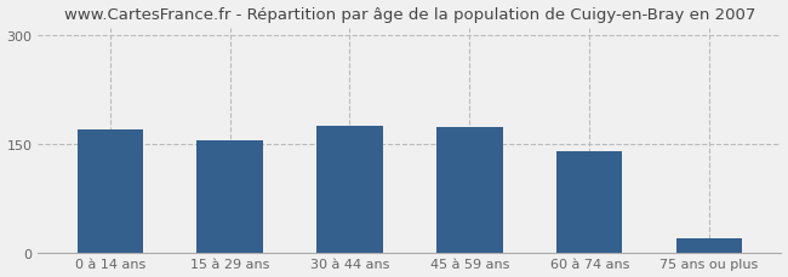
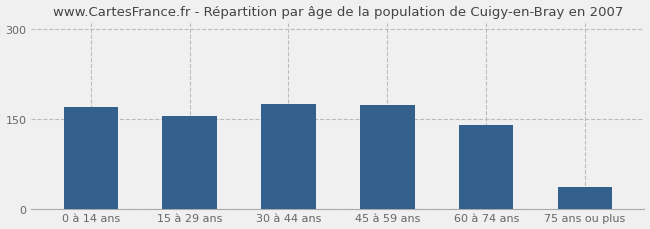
75 ans ou plus: 20 -> 36
